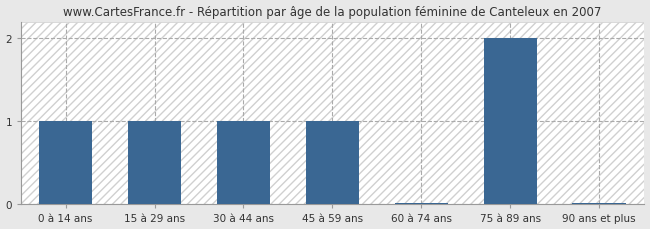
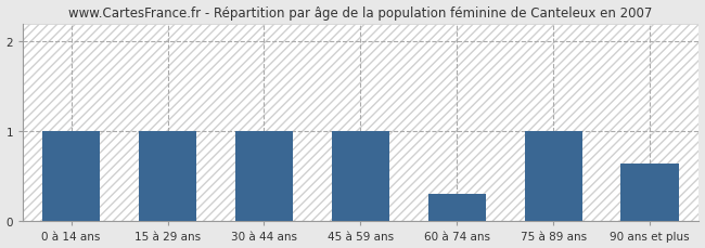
60 à 74 ans: 0.02 -> 0.30
75 à 89 ans: 2.00 -> 1.00
90 ans et plus: 0.02 -> 0.64
